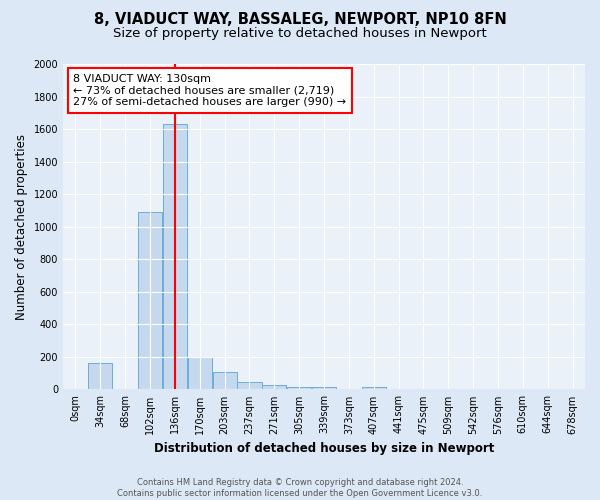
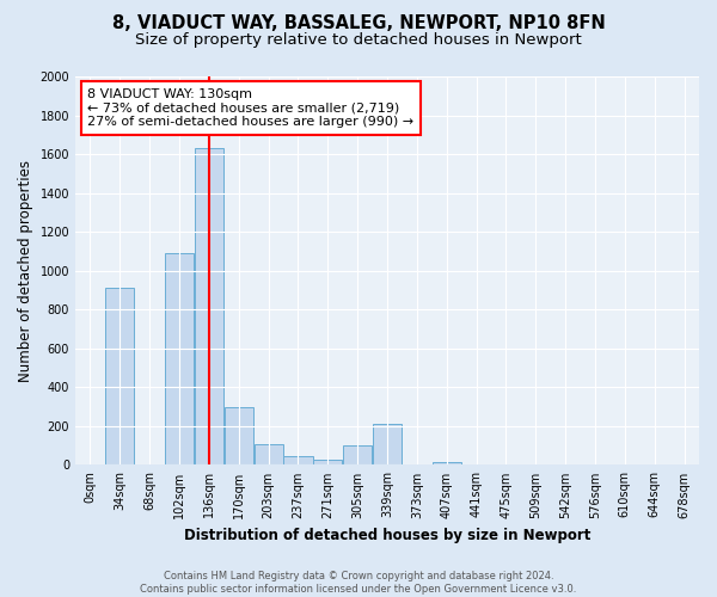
34sqm: 160 -> 910
170sqm: 200 -> 300
305sqm: 20 -> 100
339sqm: 20 -> 210
